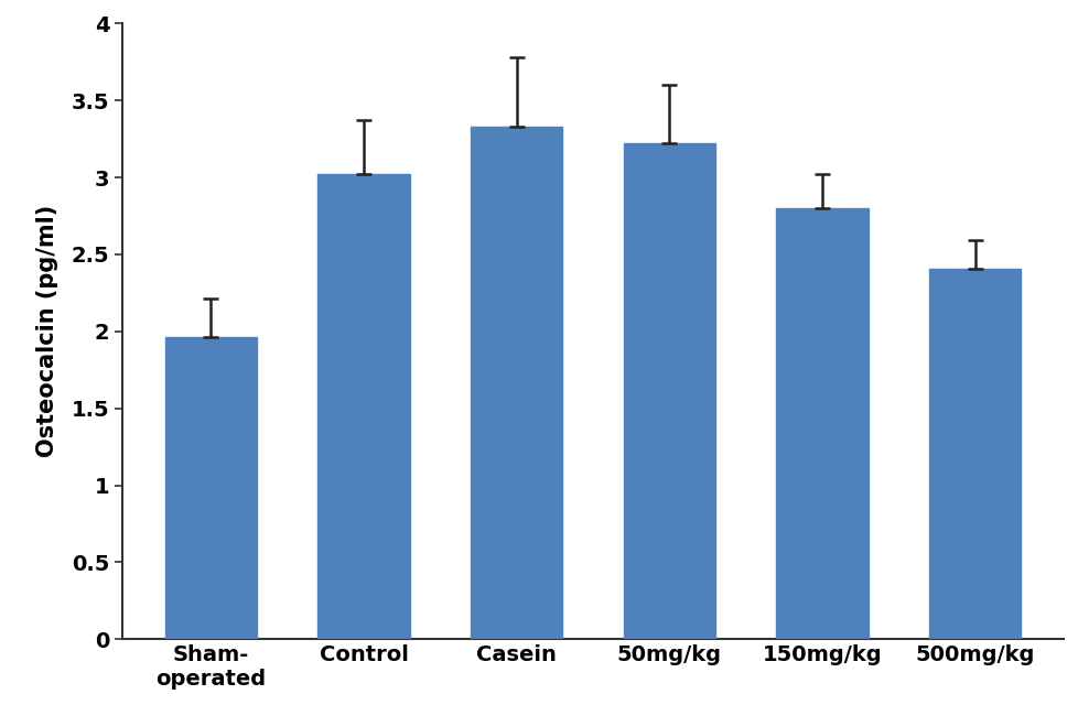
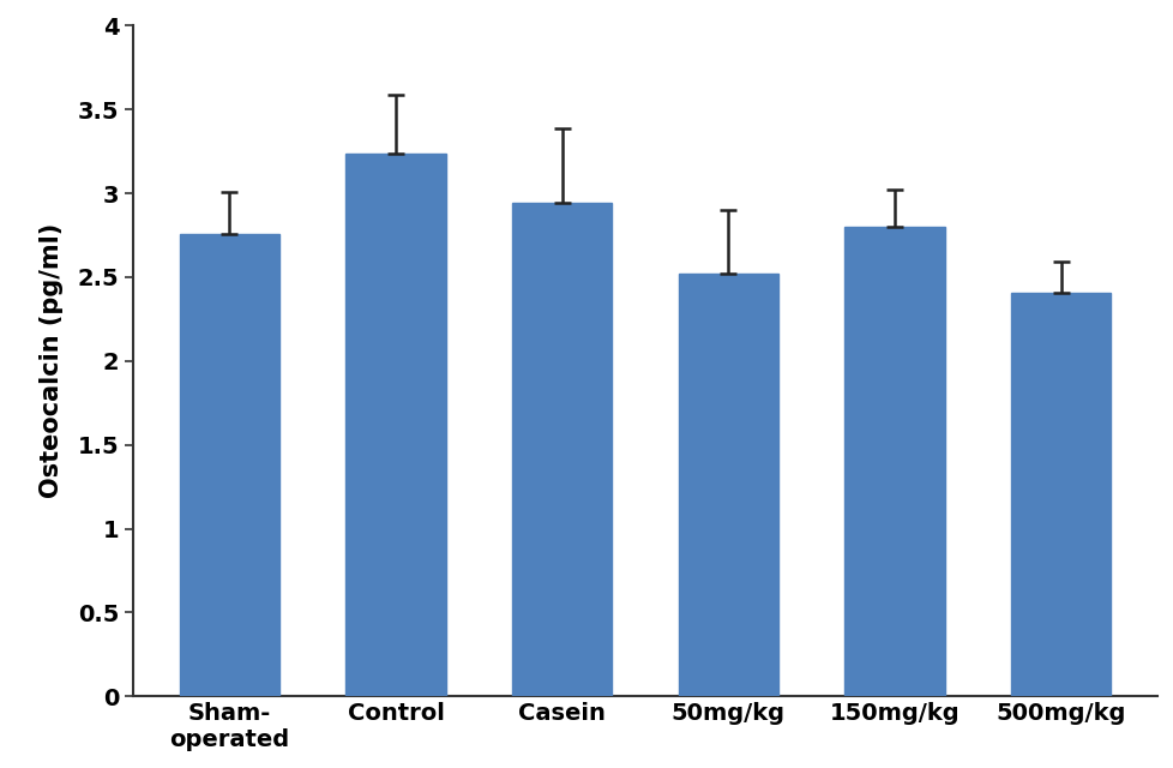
Sham- operated: 1.96 -> 2.76
Control: 3.02 -> 3.24
Casein: 3.33 -> 2.94
50mg/kg: 3.22 -> 2.52
